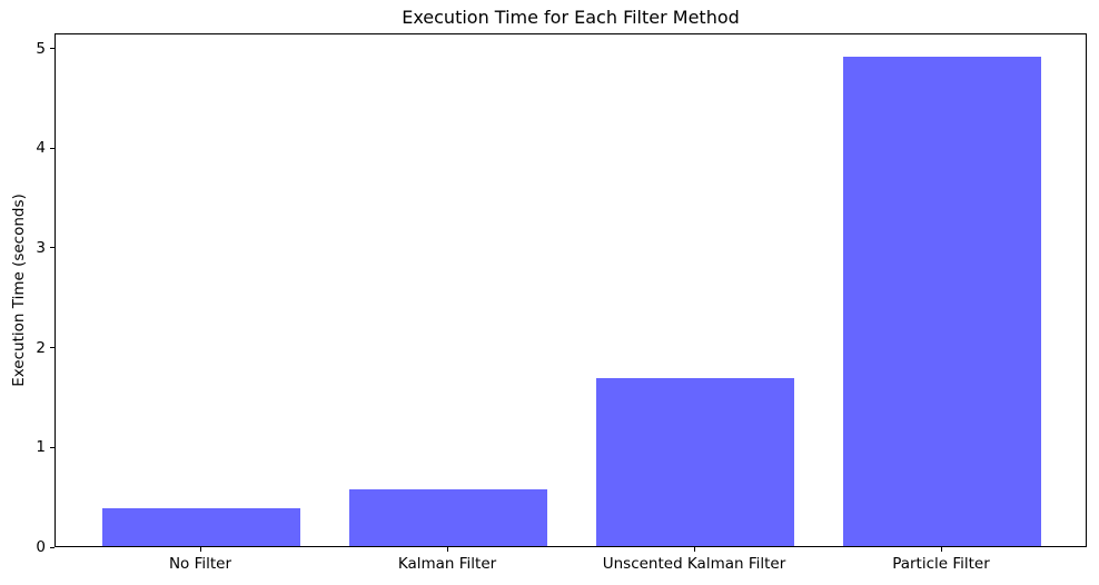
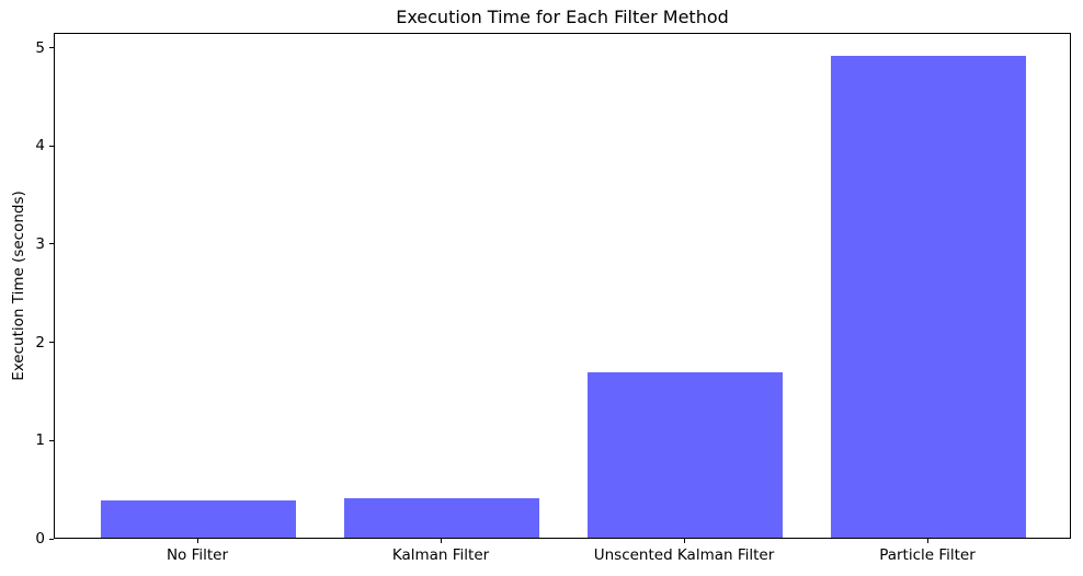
Kalman Filter: 0.6 -> 0.4
